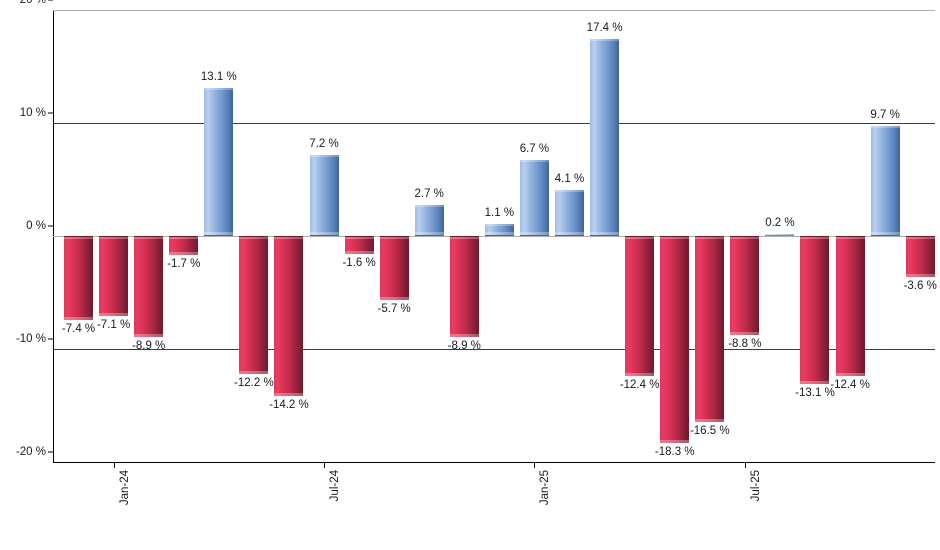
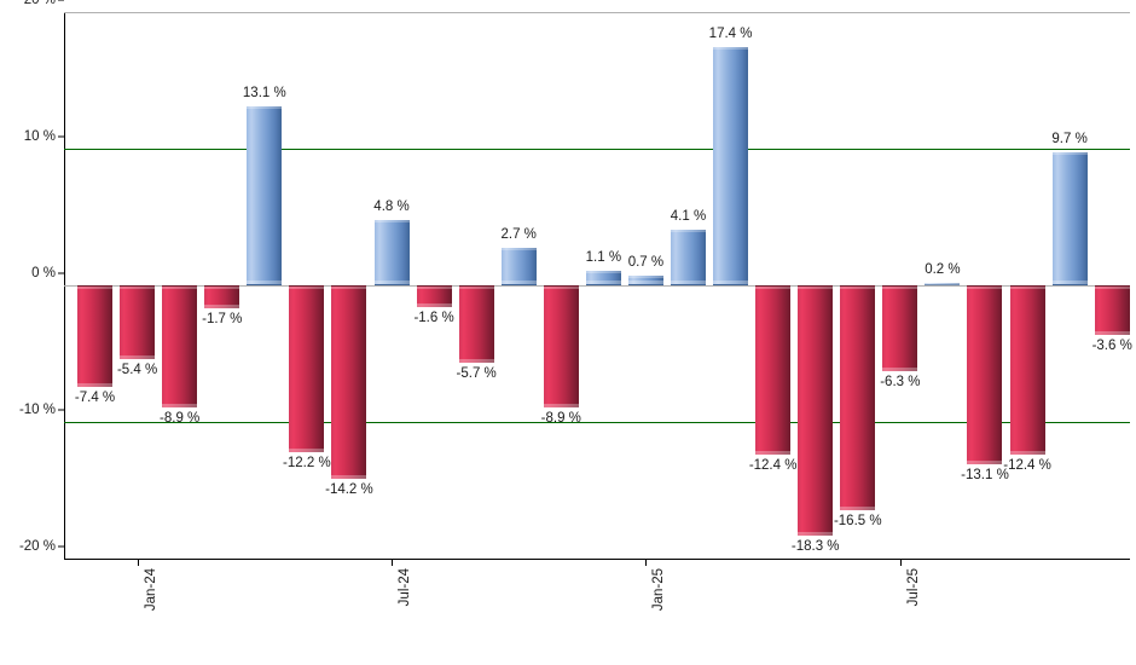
Jan-24: -7.1 -> -5.4
Jul-24: 7.2 -> 4.8
Jan-25: 6.7 -> 0.7
Jul-25: -8.8 -> -6.3
